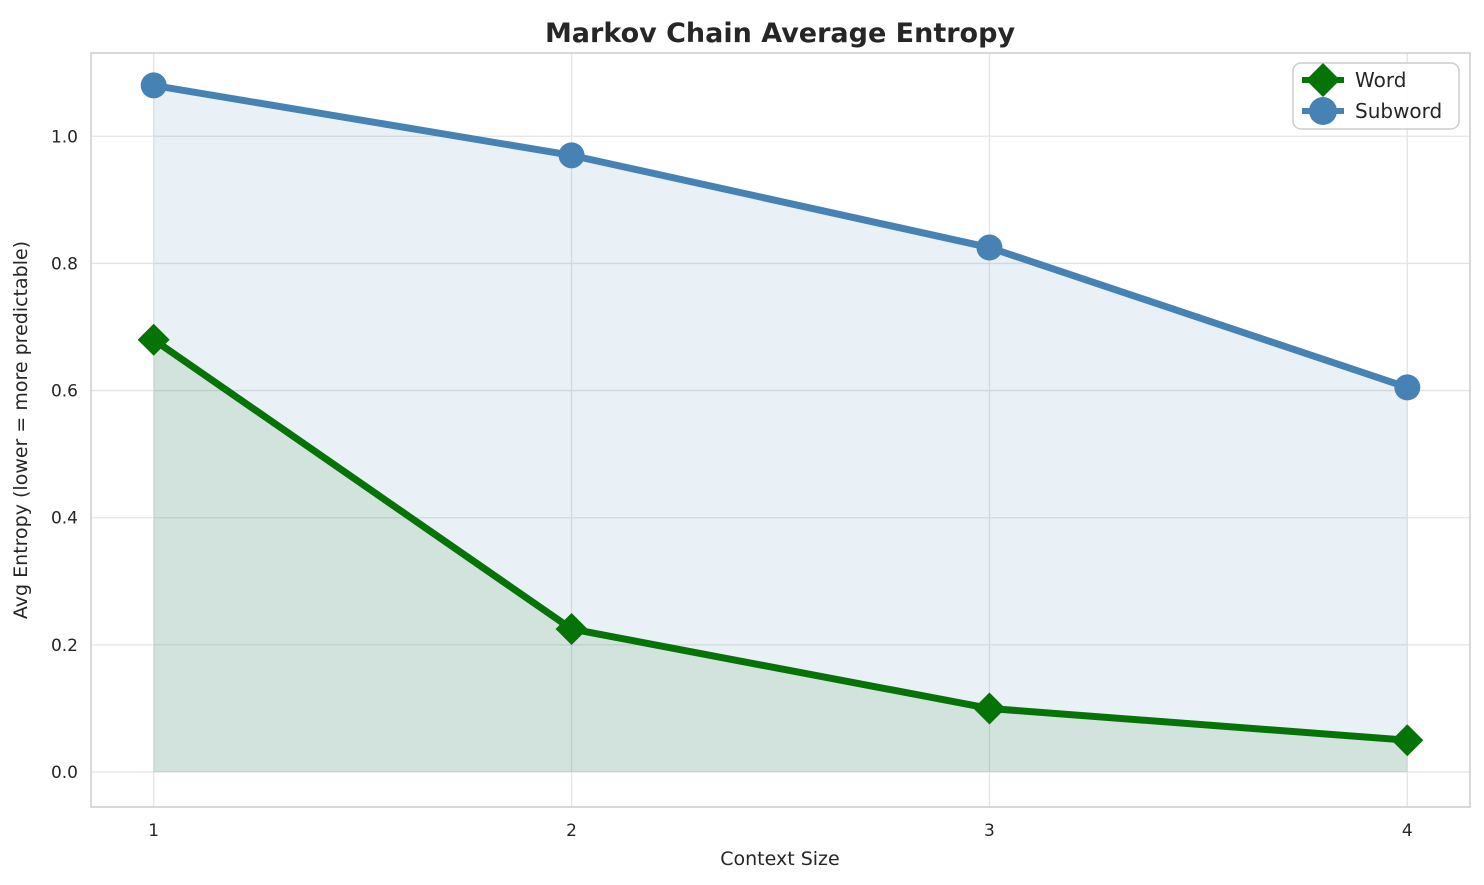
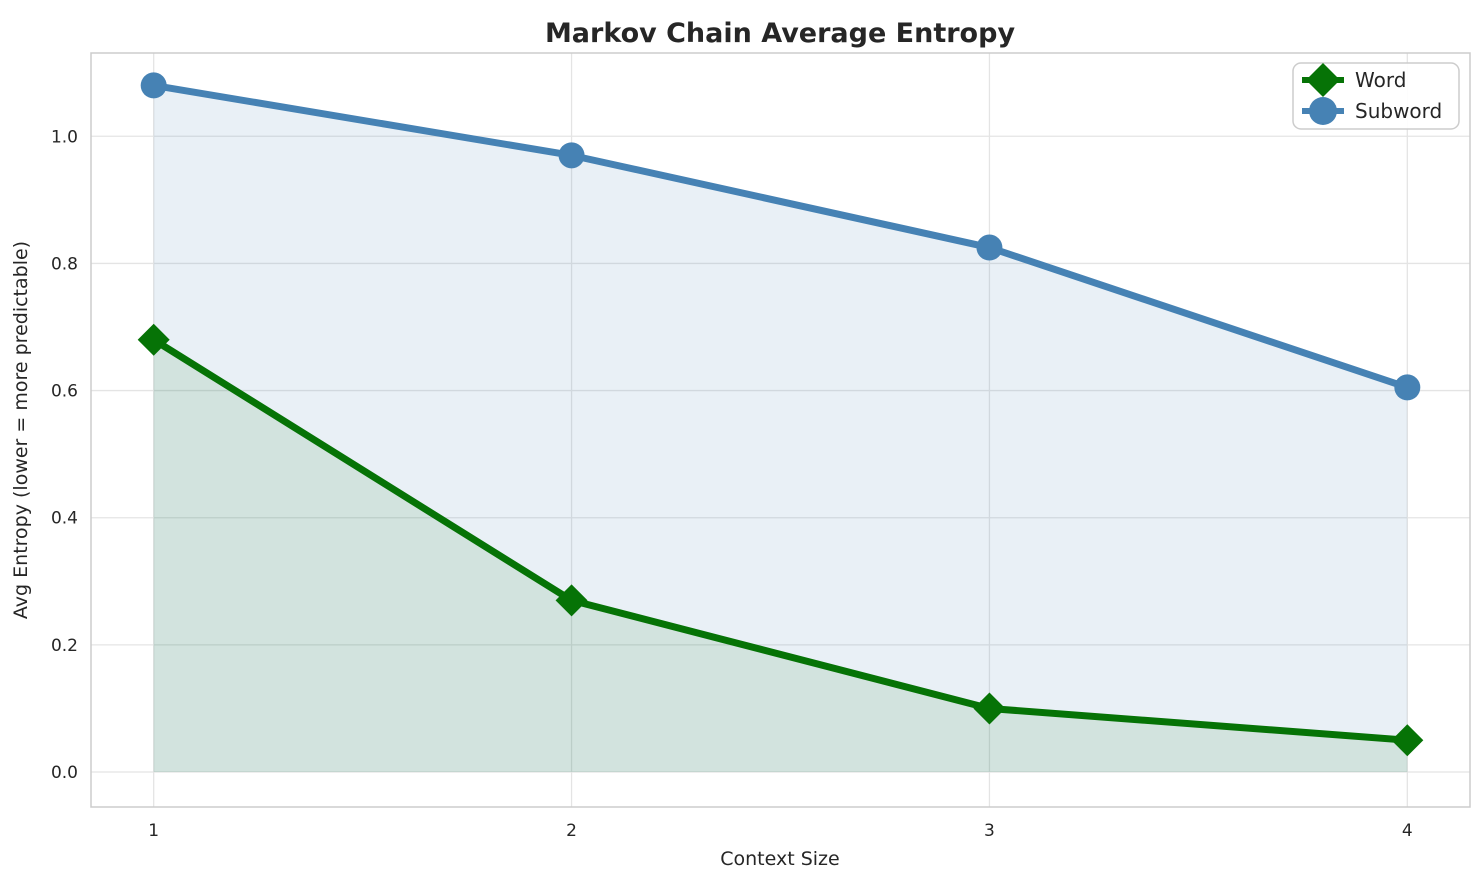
Word/2: 0.23 -> 0.27
